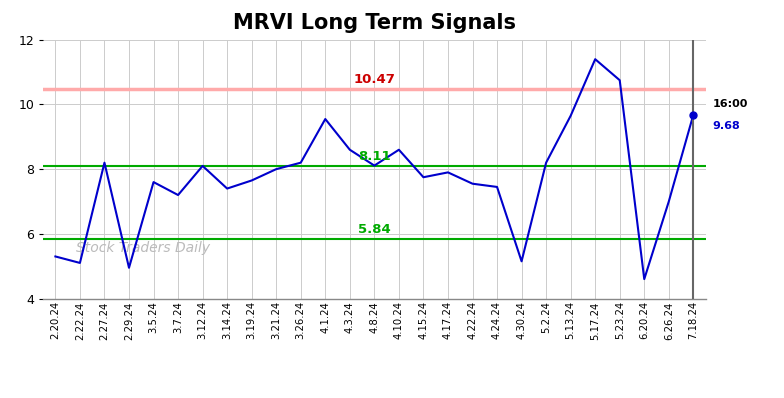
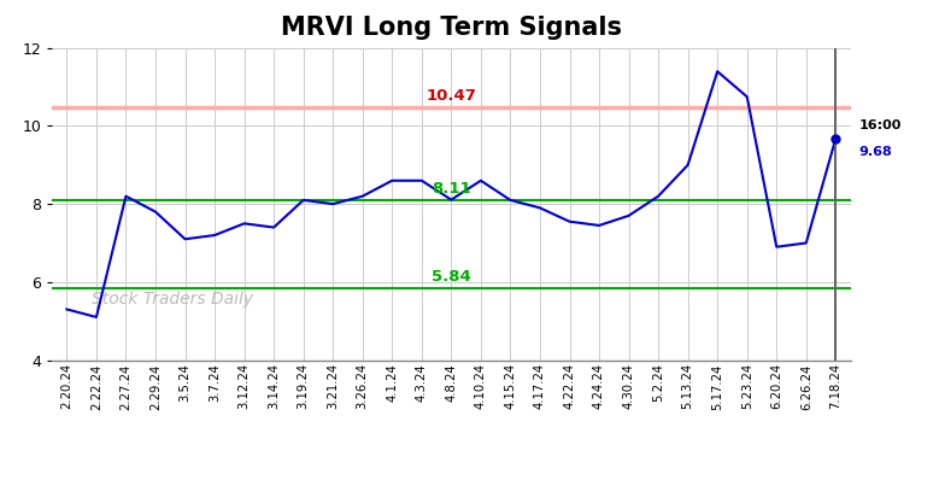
2.29.24: 4.95 -> 7.80
3.5.24: 7.60 -> 7.10
3.12.24: 8.10 -> 7.50
3.19.24: 7.65 -> 8.10
4.1.24: 9.55 -> 8.60
4.15.24: 7.75 -> 8.10
4.30.24: 5.15 -> 7.70
5.13.24: 9.65 -> 9.00
6.20.24: 4.60 -> 6.90
